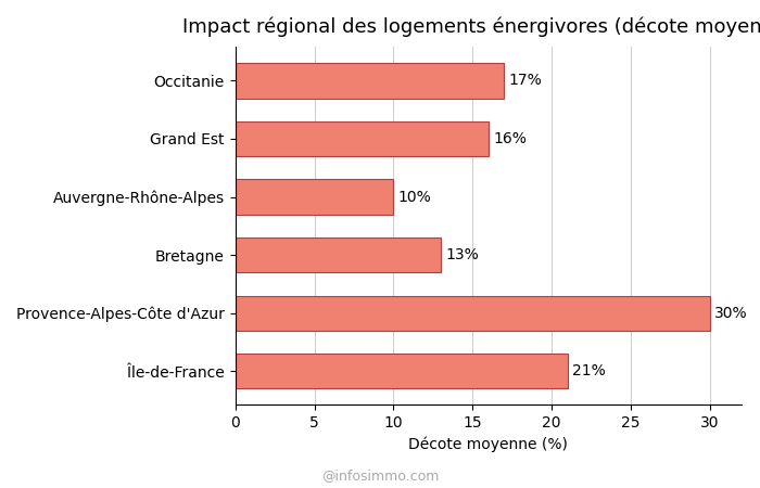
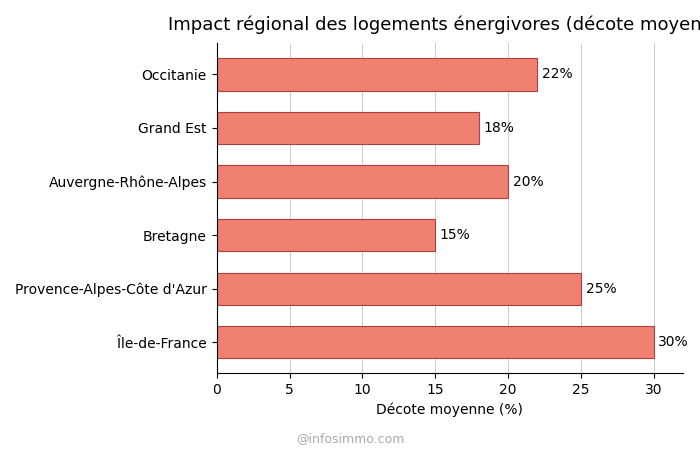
Occitanie: 17% -> 22%
Grand Est: 16% -> 18%
Auvergne-Rhône-Alpes: 10% -> 20%
Bretagne: 13% -> 15%
Provence-Alpes-Côte d'Azur: 30% -> 25%
Île-de-France: 21% -> 30%
